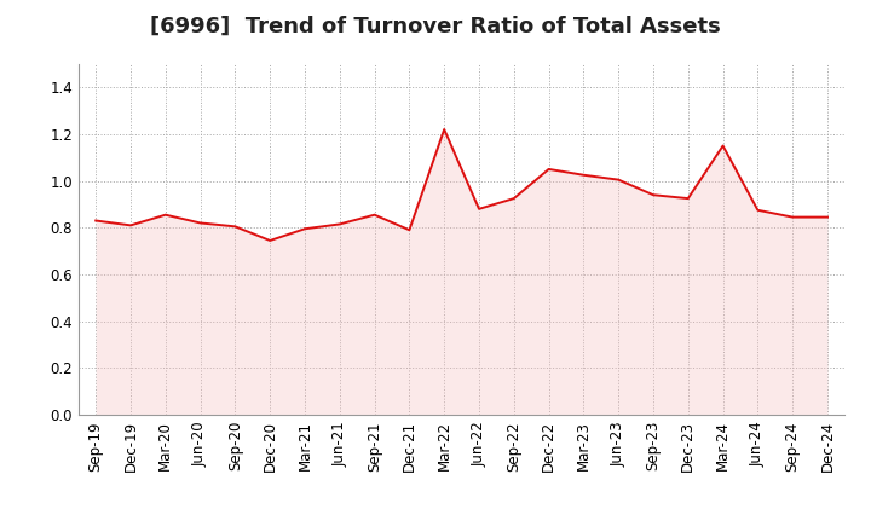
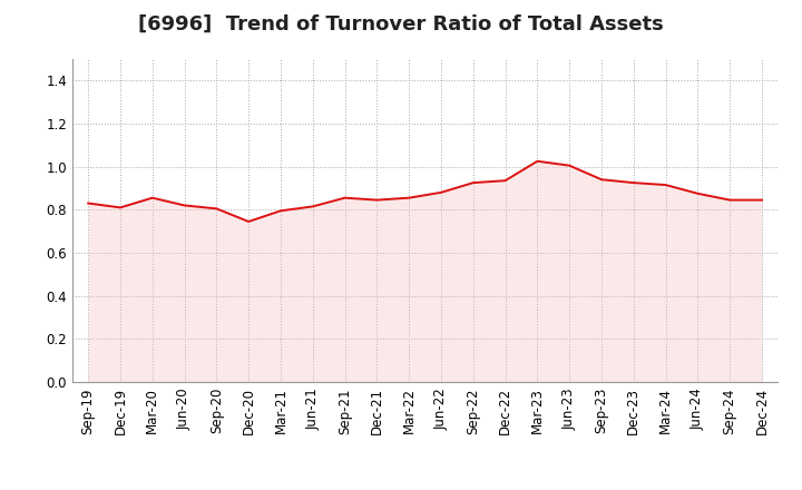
Dec-21: 0.79 -> 0.84
Mar-22: 1.22 -> 0.85
Dec-22: 1.05 -> 0.94
Mar-24: 1.15 -> 0.92
